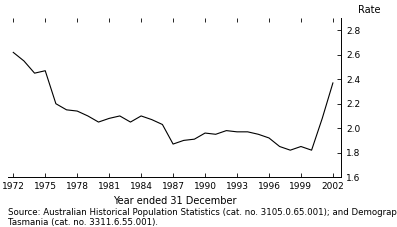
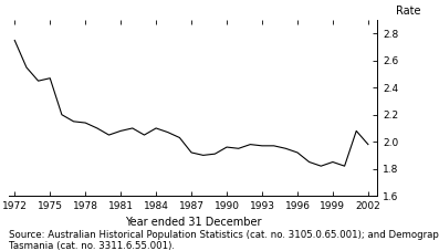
1972: 2.62 -> 2.75
1987: 1.87 -> 1.92
2002: 2.37 -> 1.98
